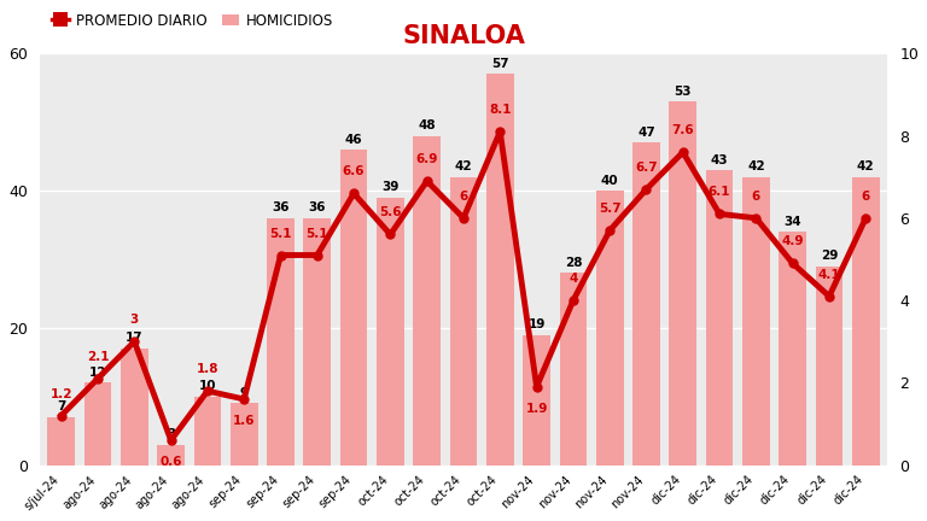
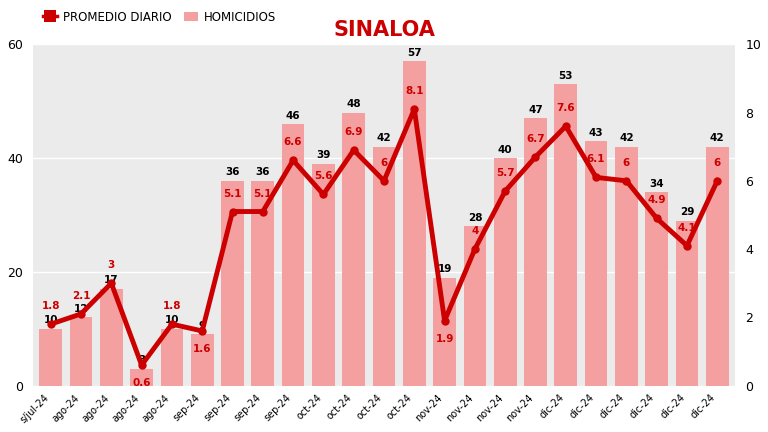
HOMICIDIOS/s/jul-24: 7 -> 10
PROMEDIO DIARIO/s/jul-24: 1.2 -> 1.8
